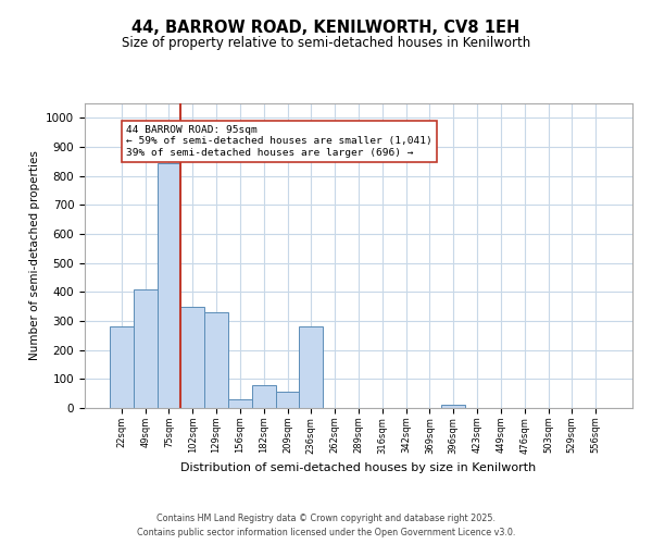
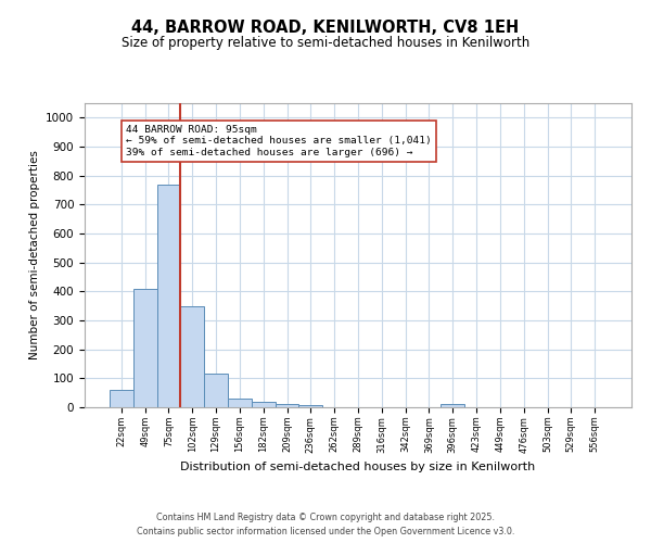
22sqm: 280 -> 60
75sqm: 845 -> 770
129sqm: 330 -> 115
182sqm: 80 -> 18
209sqm: 55 -> 10
236sqm: 280 -> 7
